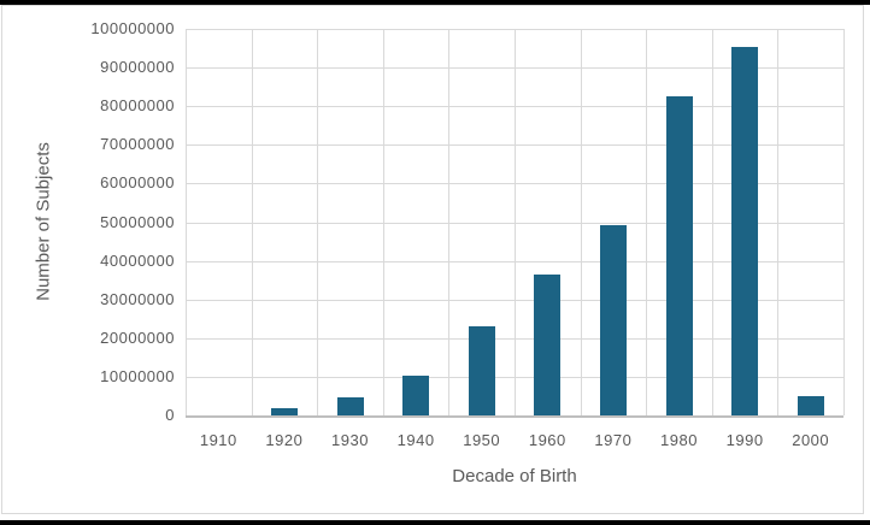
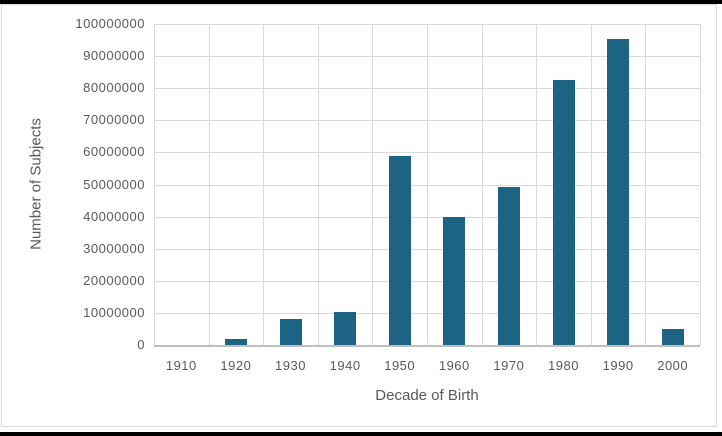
1930: 5000000 -> 8000000
1950: 23000000 -> 59000000
1960: 36000000 -> 40000000
